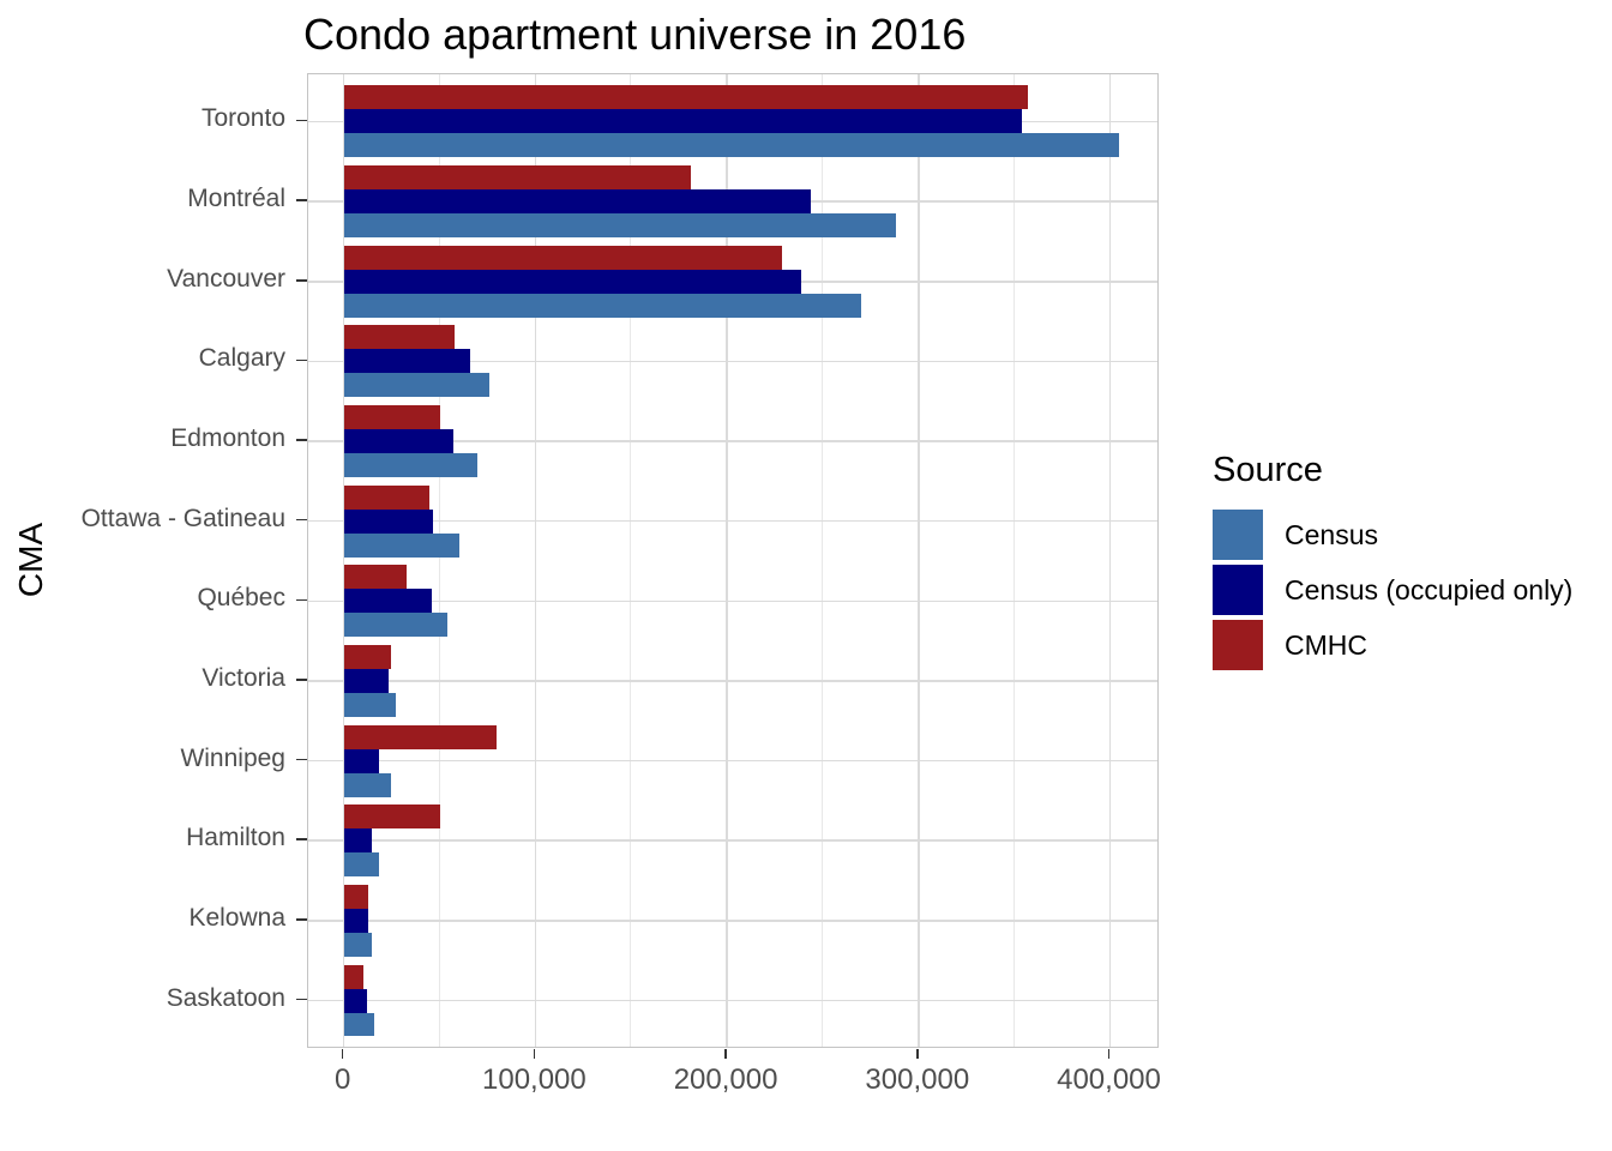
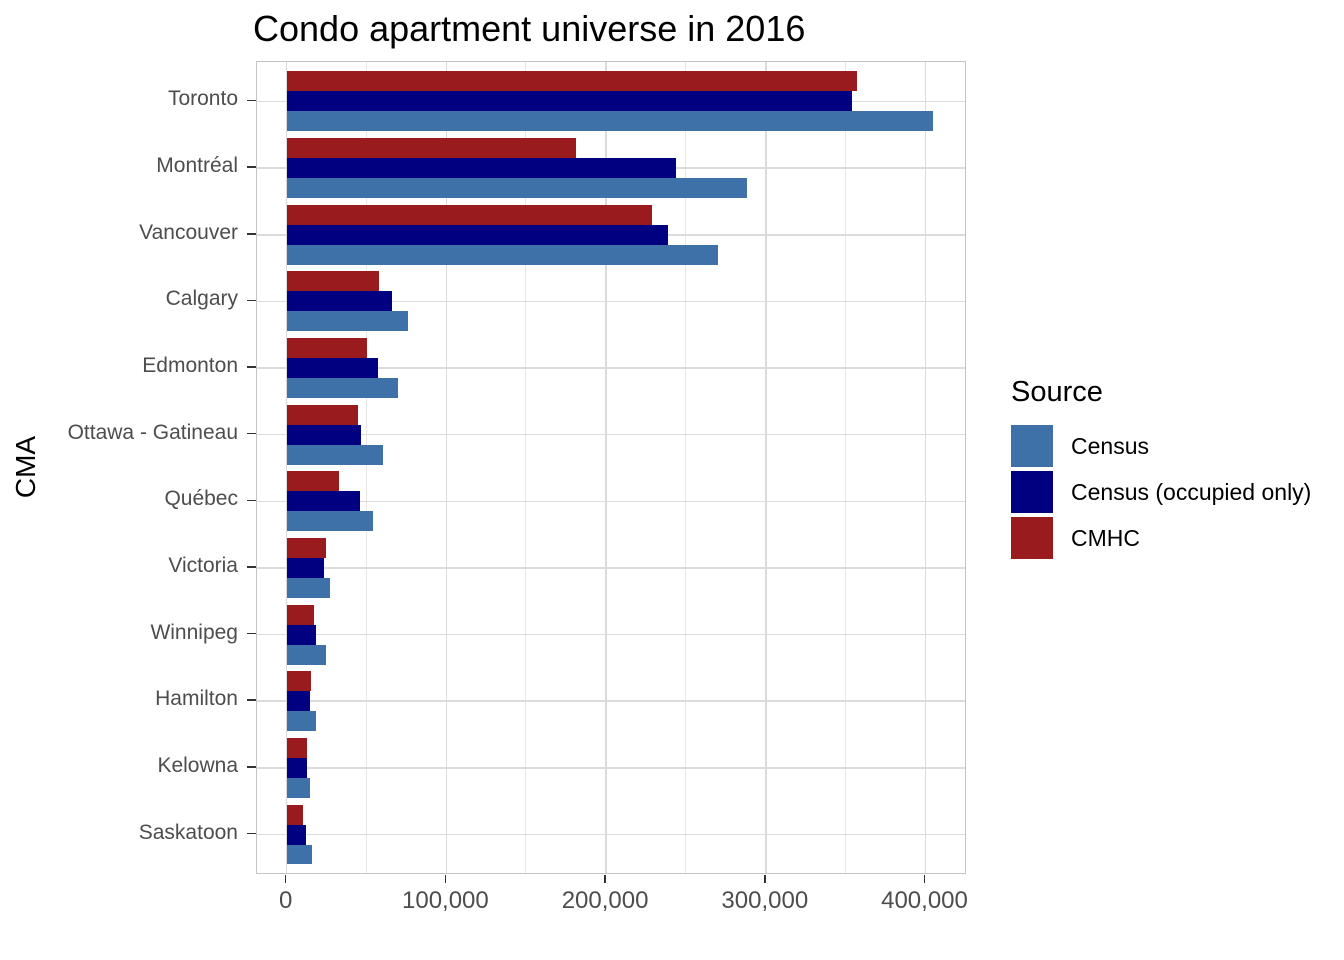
CMHC/Winnipeg: 80000 -> 17000
CMHC/Hamilton: 50000 -> 16000
